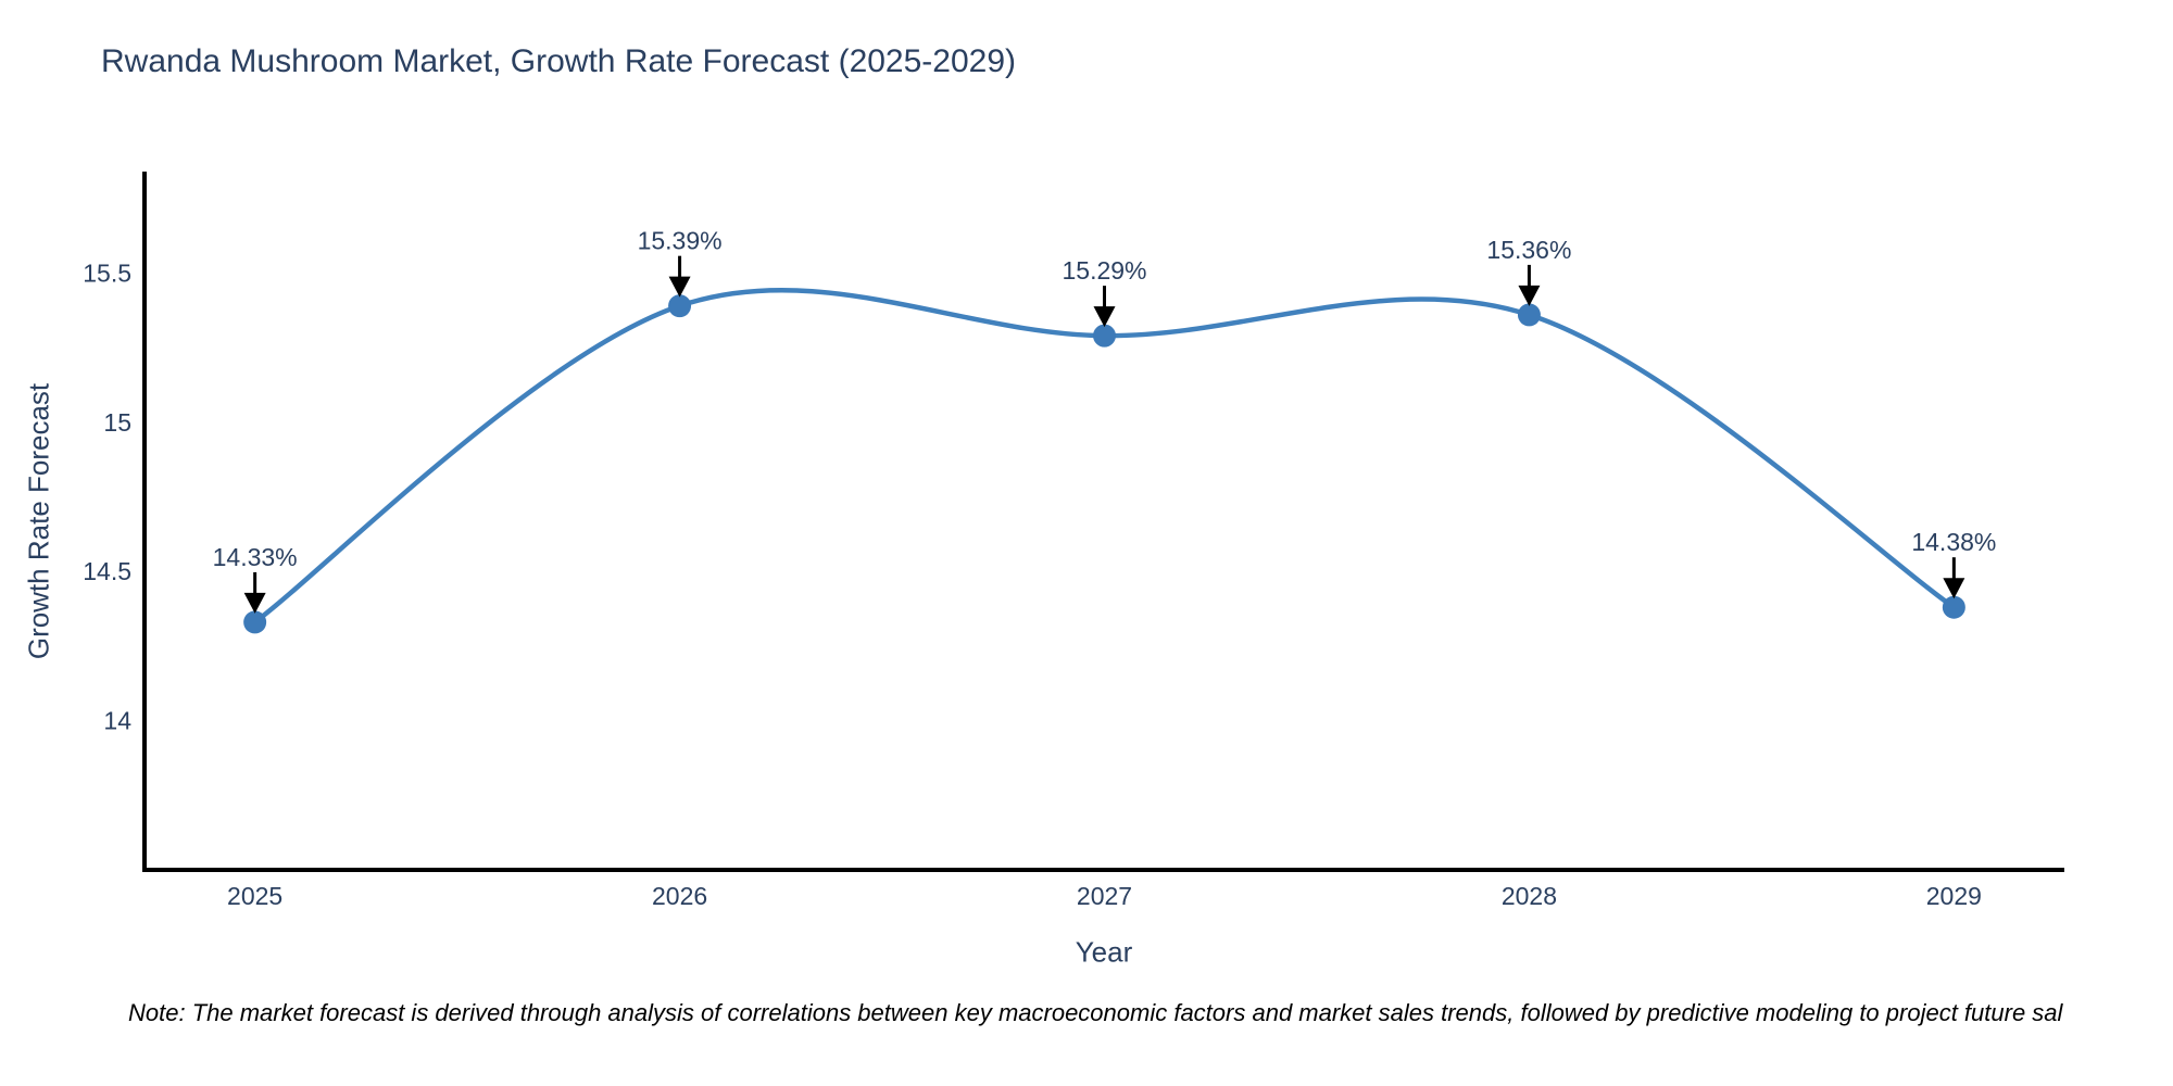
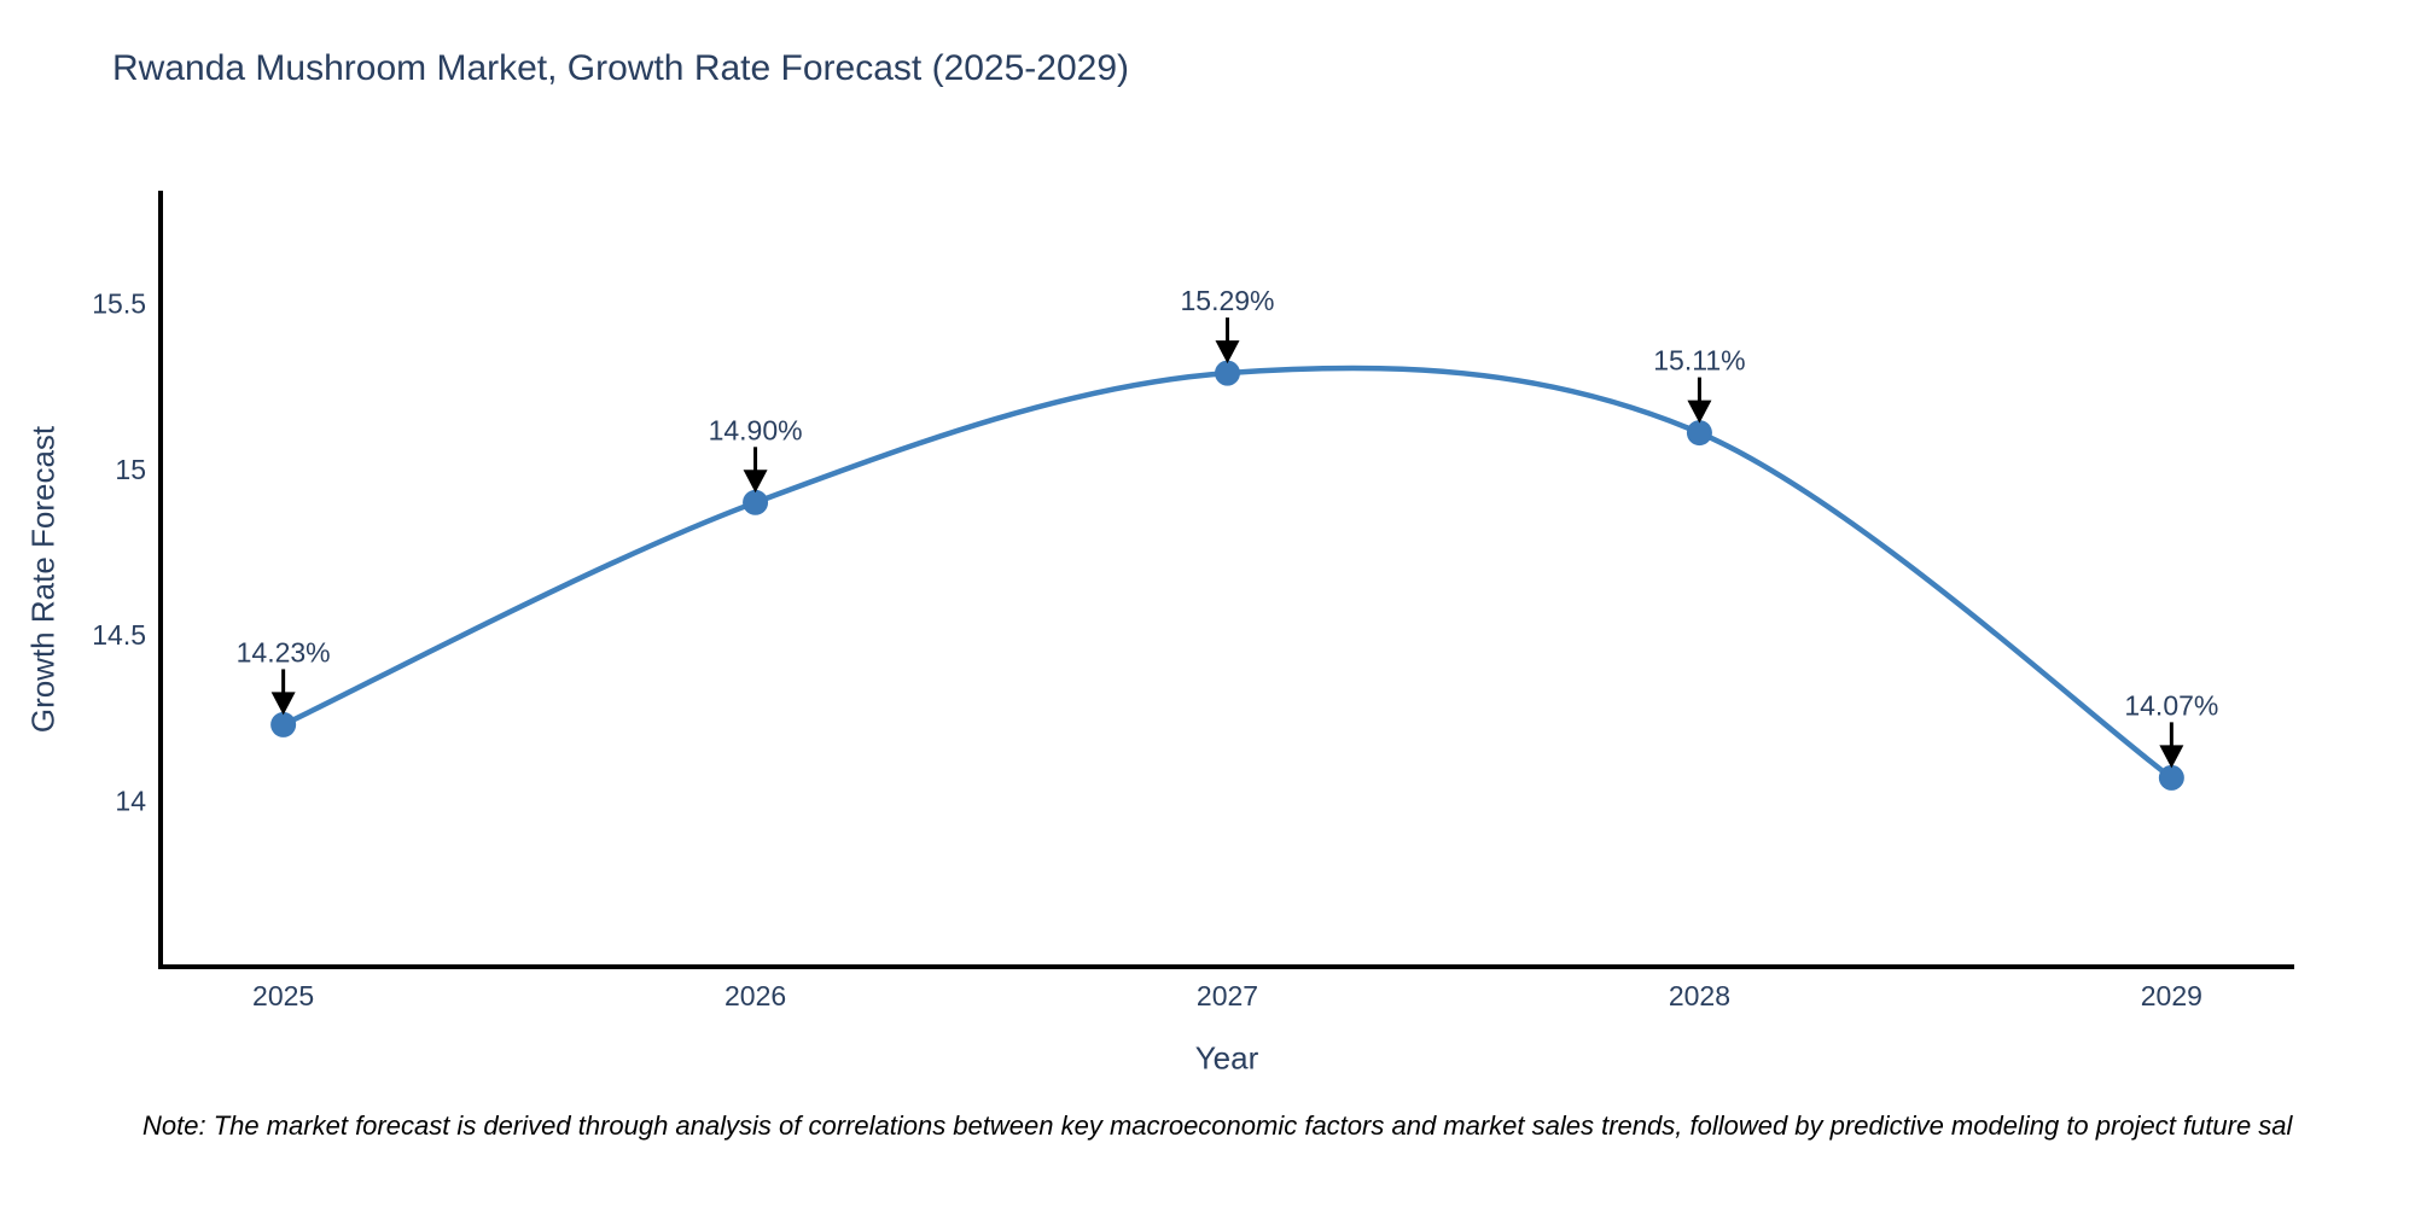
2025: 14.33% -> 14.23%
2026: 15.39% -> 14.90%
2028: 15.36% -> 15.11%
2029: 14.38% -> 14.07%
